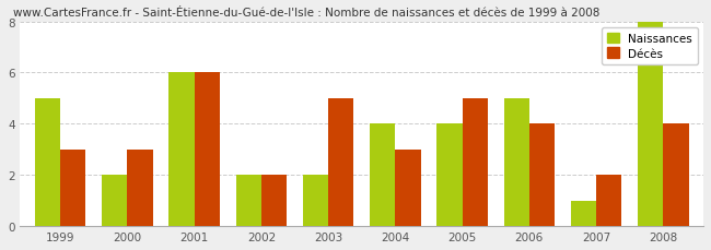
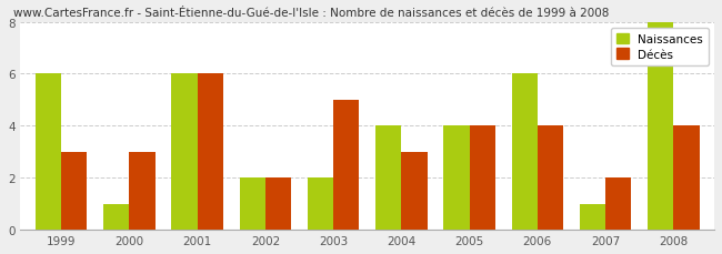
Naissances/1999: 5 -> 6
Naissances/2000: 2 -> 1
Décès/2005: 5 -> 4
Naissances/2006: 5 -> 6
